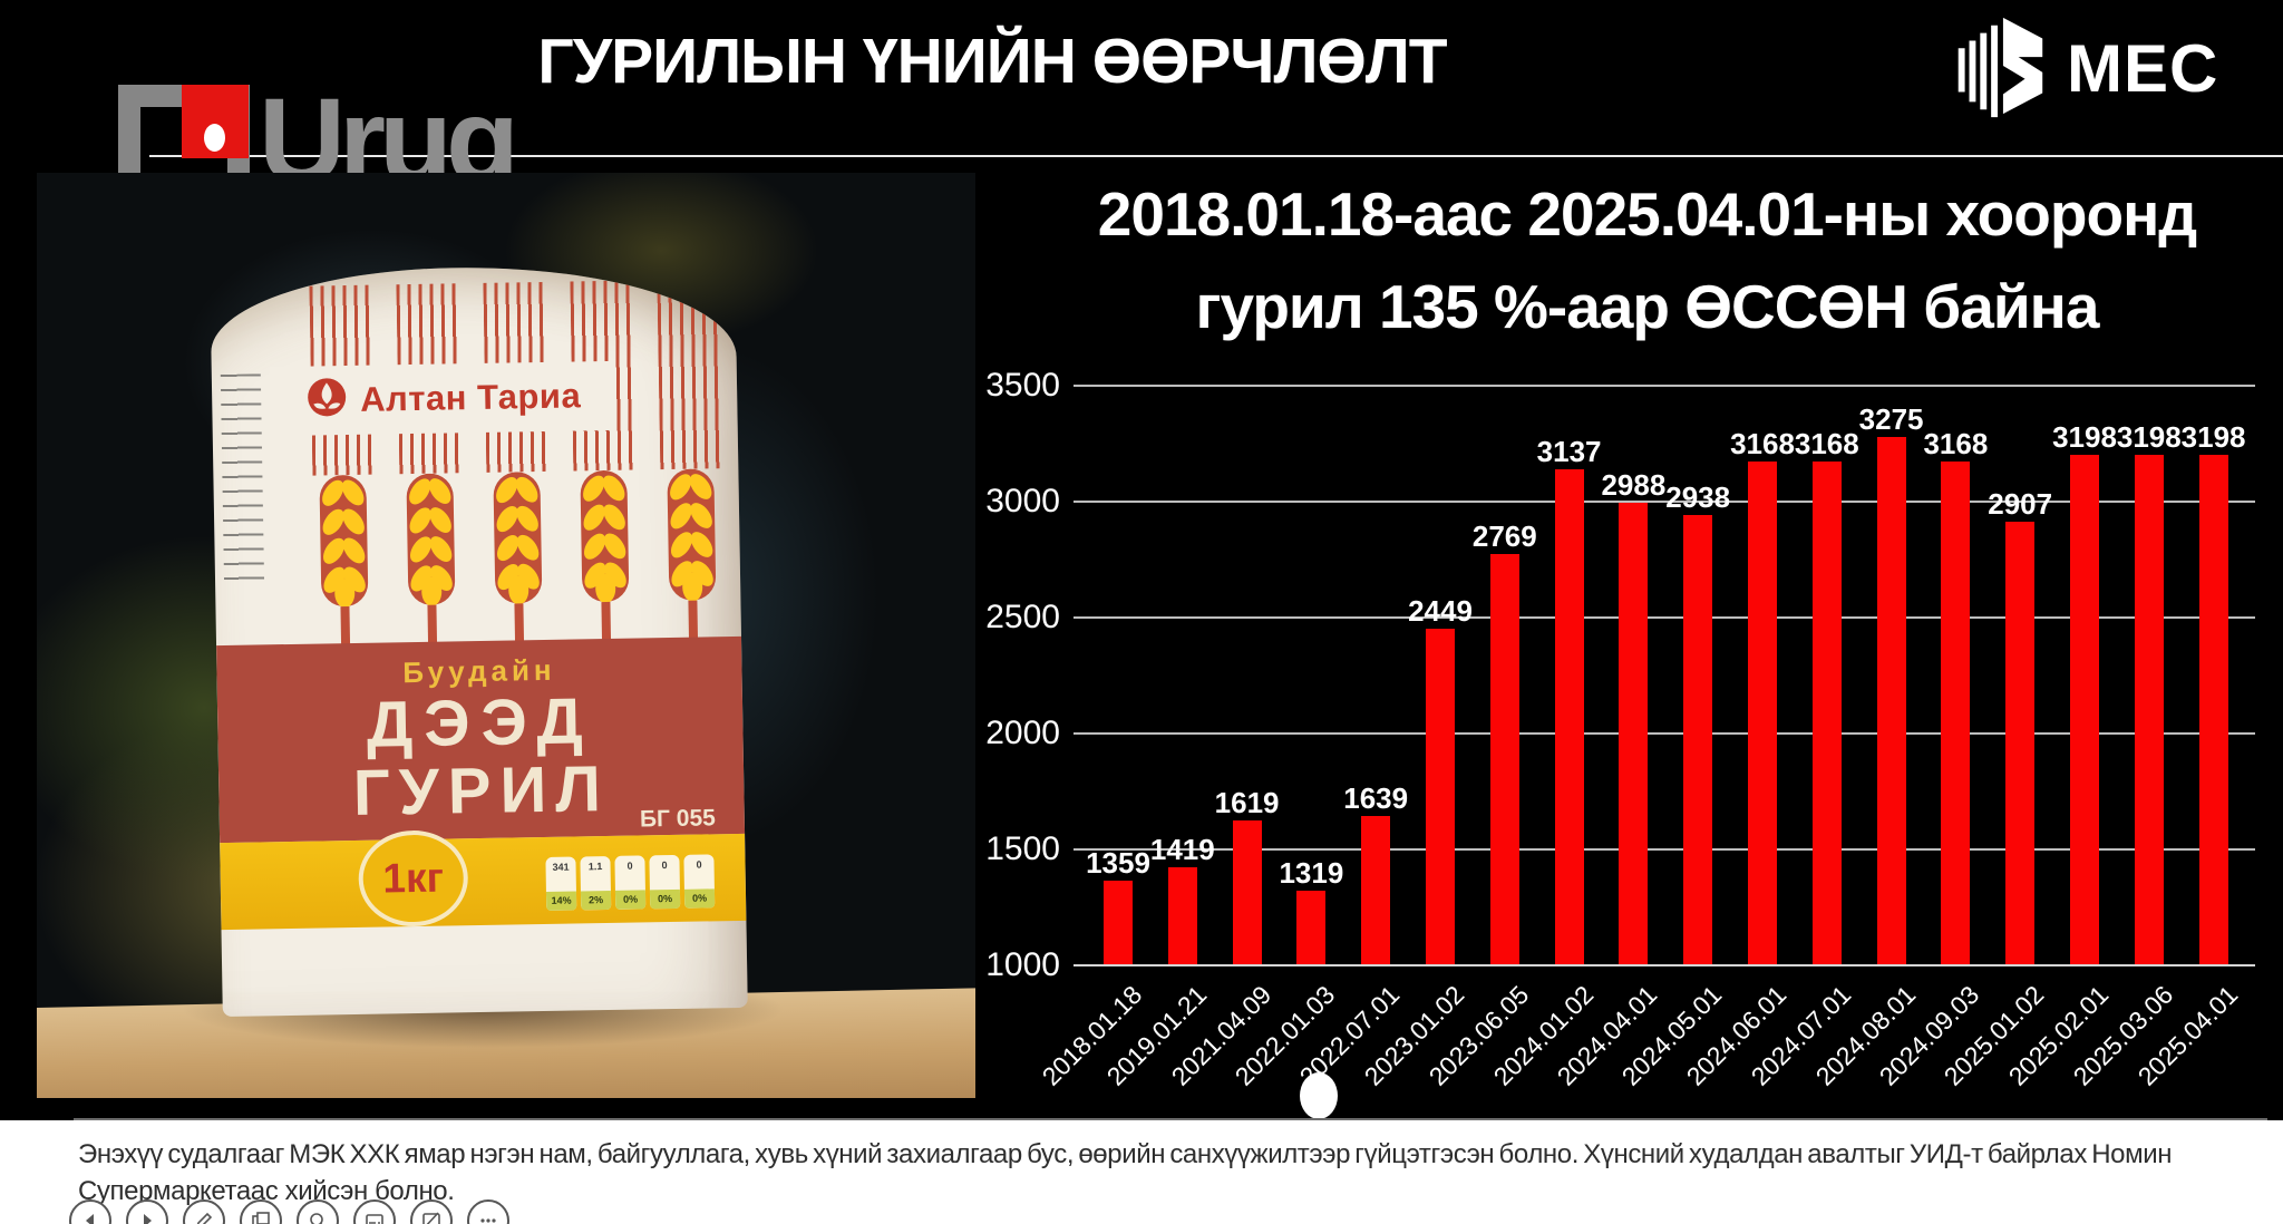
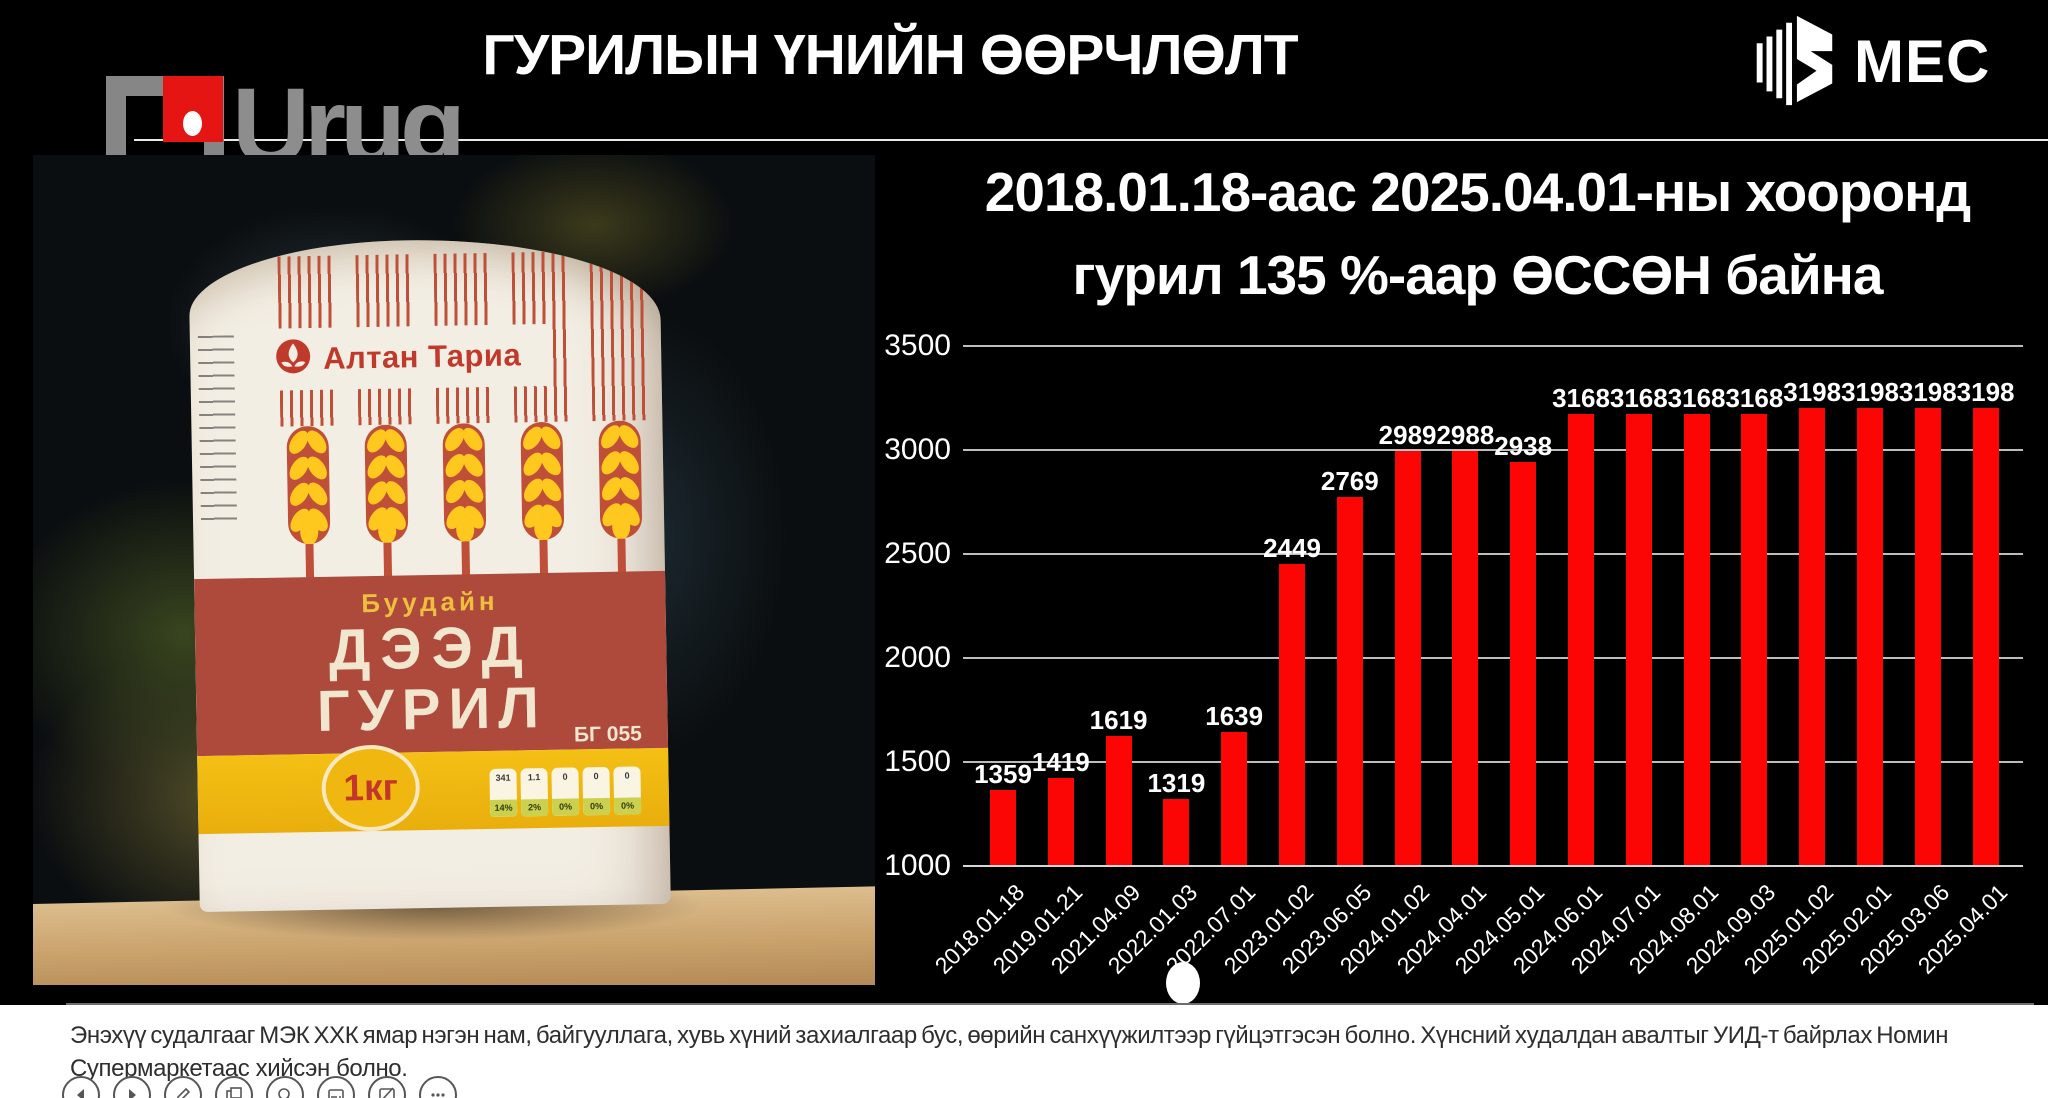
2024.01.02: 3137 -> 2989
2024.08.01: 3275 -> 3168
2025.01.02: 2907 -> 3198
